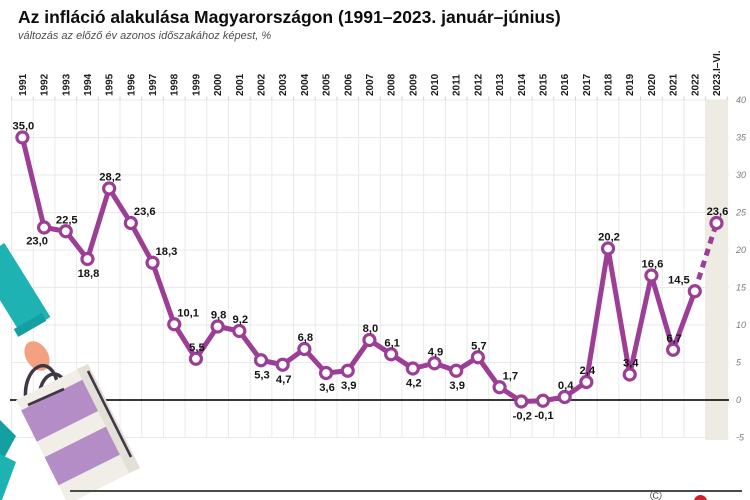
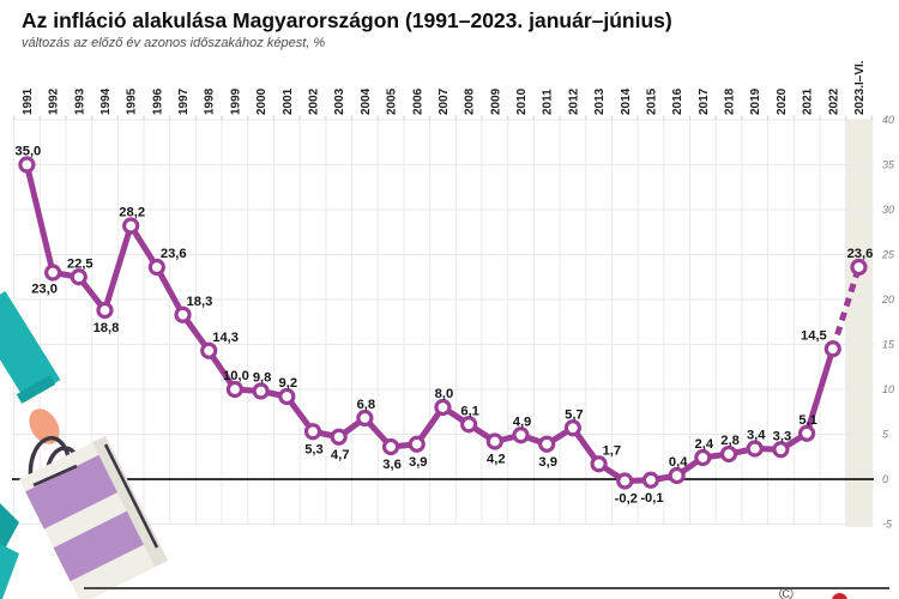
1998: 10,1 -> 14,3
1999: 5,5 -> 10,0
2018: 20,2 -> 2,8
2020: 16,6 -> 3,3
2021: 6,7 -> 5,1
